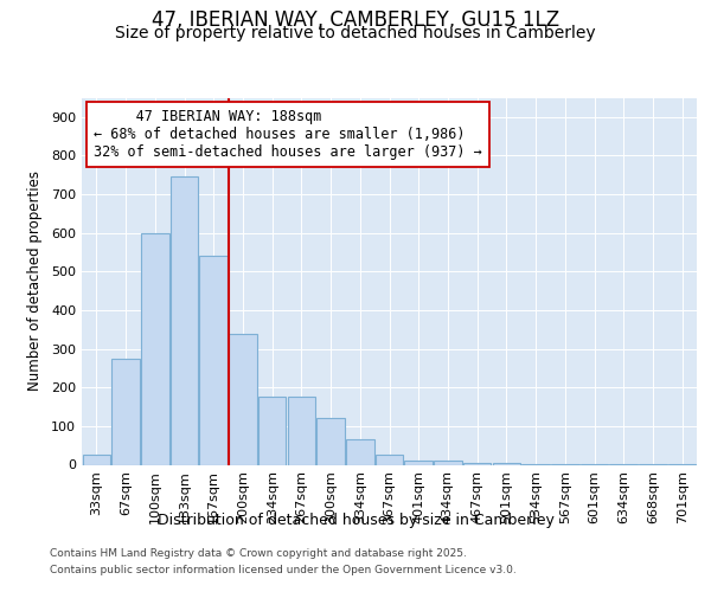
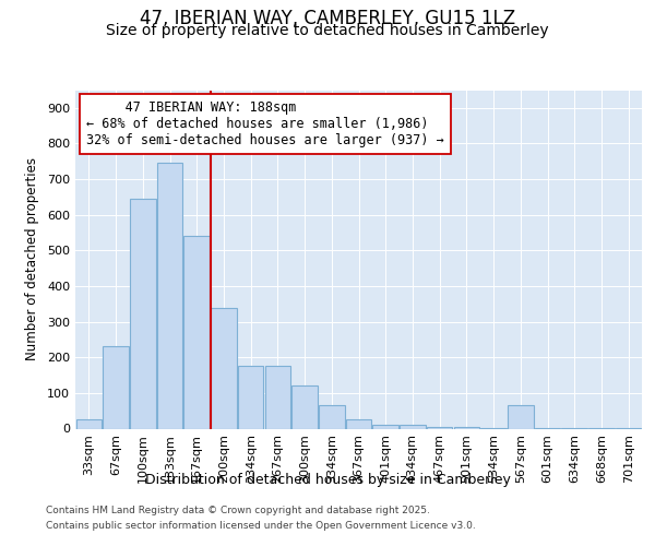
67sqm: 275 -> 230
100sqm: 600 -> 645
567sqm: 2 -> 65
